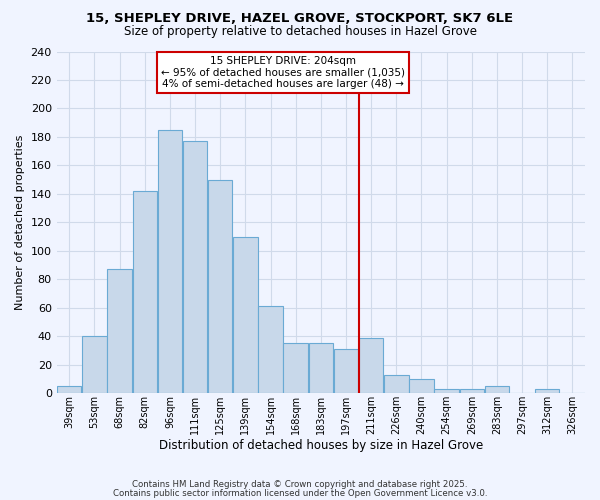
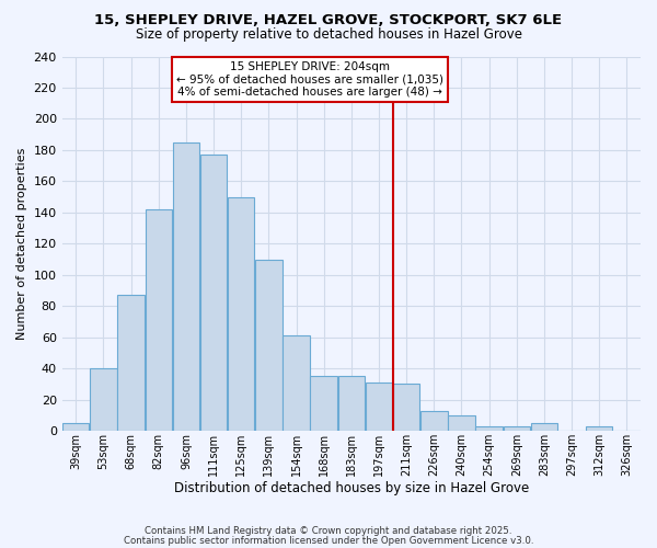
211sqm: 39 -> 30
